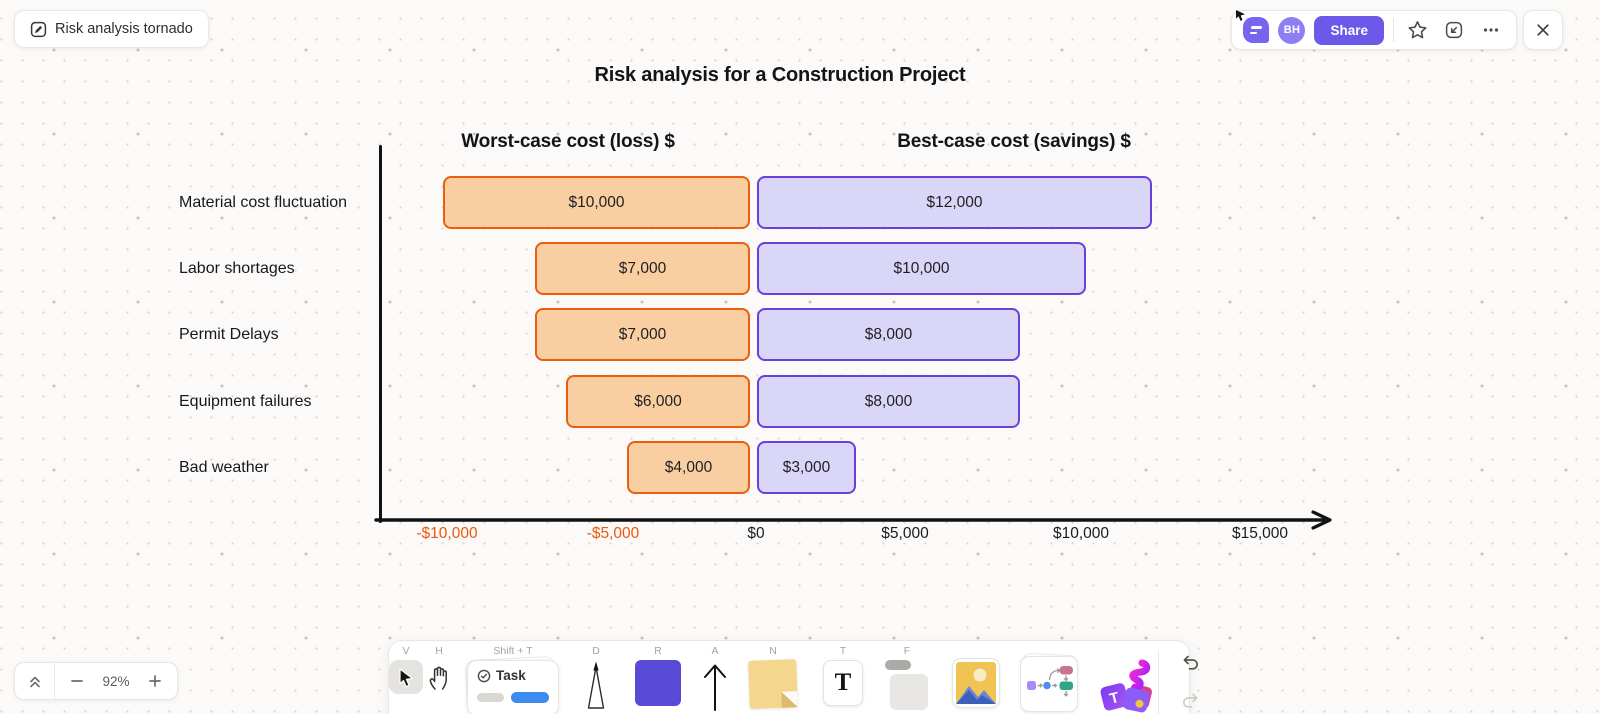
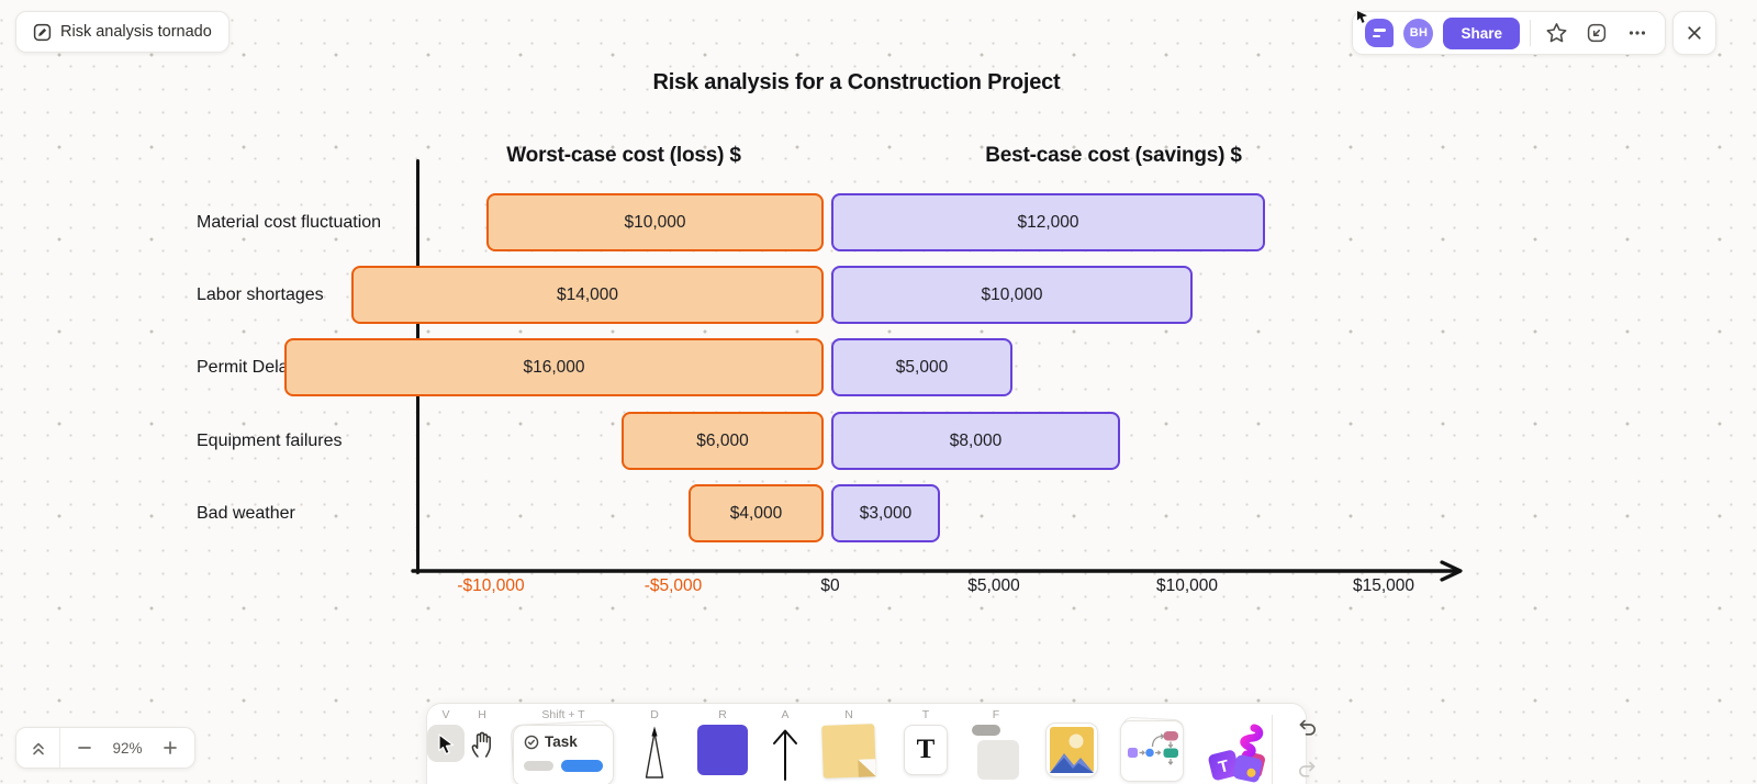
Worst-case cost (loss) $/Labor shortages: $7,000 -> $14,000
Worst-case cost (loss) $/Permit Delays: $7,000 -> $16,000
Best-case cost (savings) $/Permit Delays: $8,000 -> $5,000
